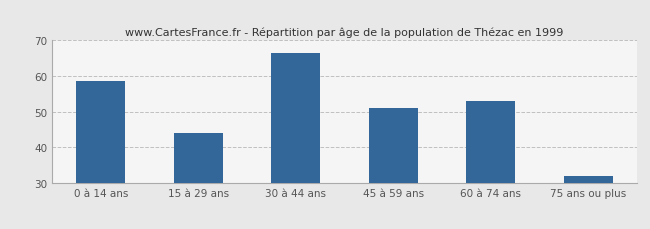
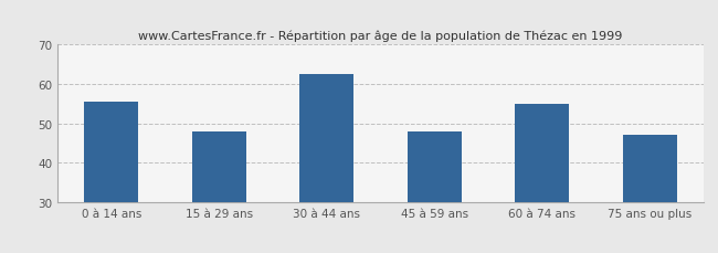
0 à 14 ans: 58.5 -> 55.5
15 à 29 ans: 44.0 -> 48.0
30 à 44 ans: 66.5 -> 62.5
45 à 59 ans: 51.0 -> 48.0
60 à 74 ans: 53.0 -> 55.0
75 ans ou plus: 32.0 -> 47.0
